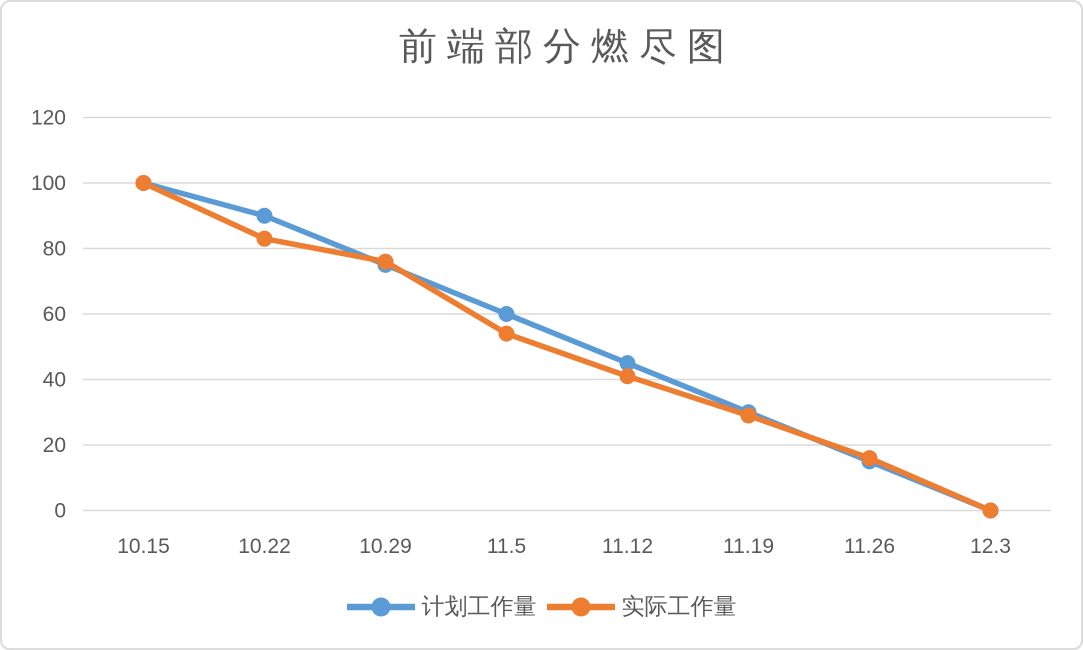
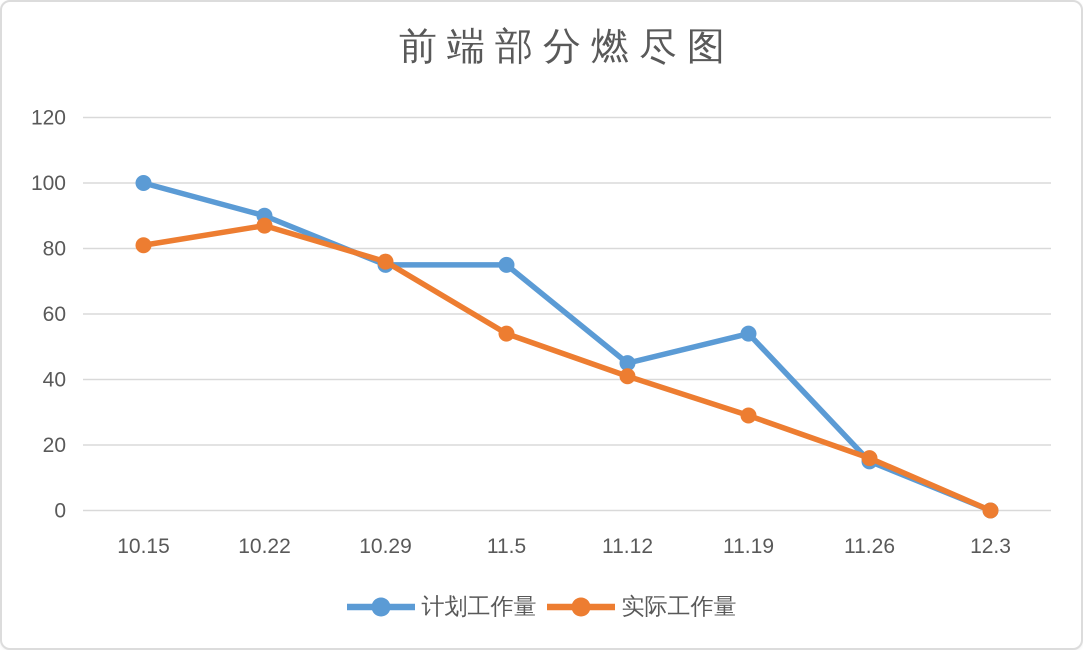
实际工作量/10.15: 100 -> 81
实际工作量/10.22: 83 -> 87
计划工作量/11.5: 60 -> 75
计划工作量/11.19: 30 -> 54
